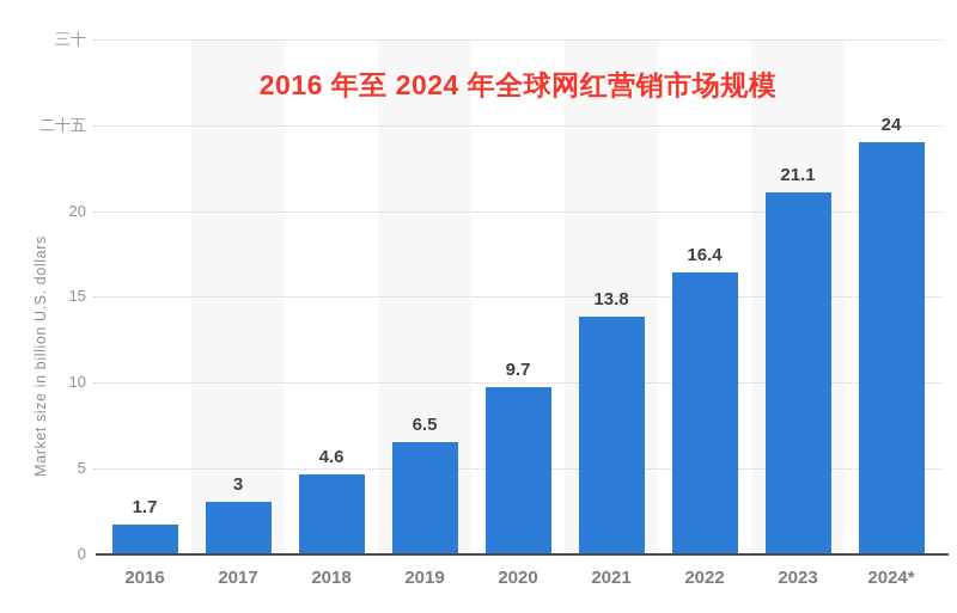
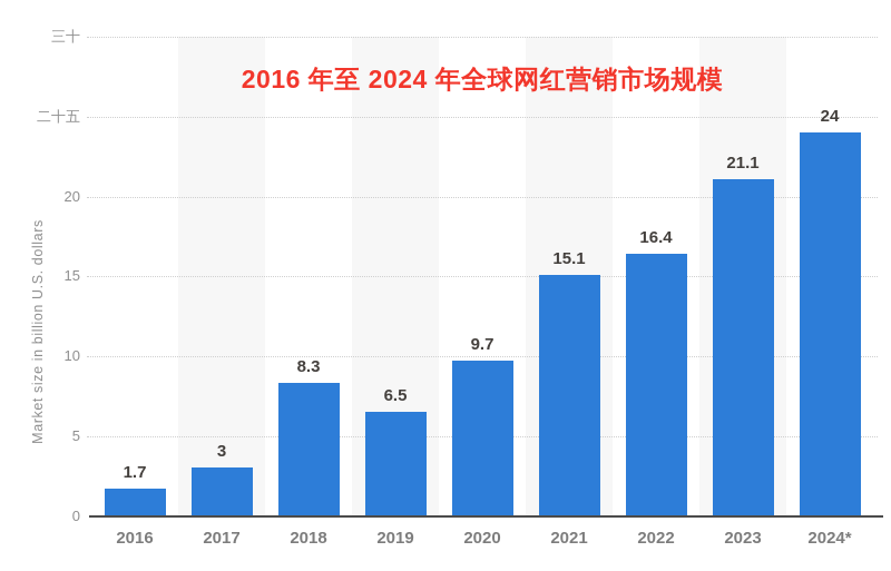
2018: 4.6 -> 8.3
2021: 13.8 -> 15.1
